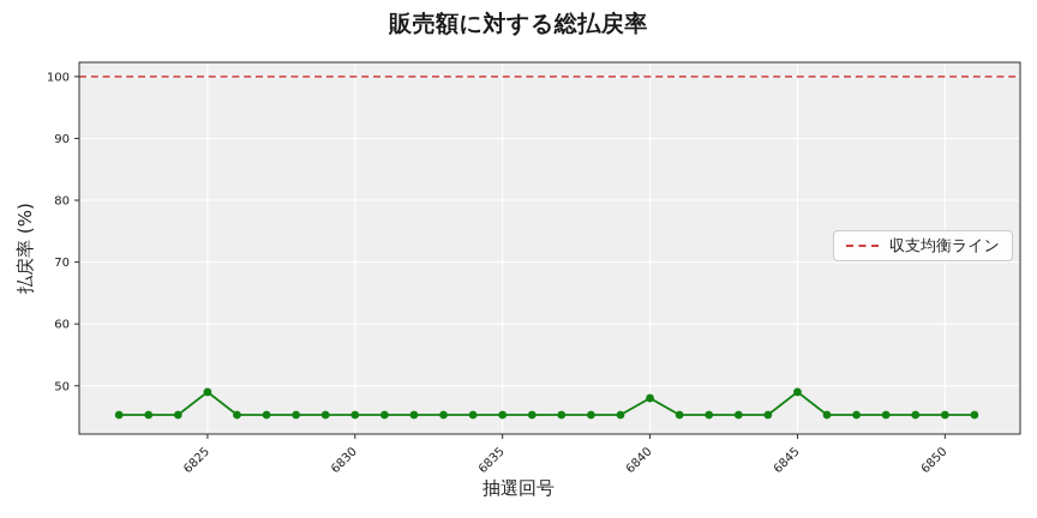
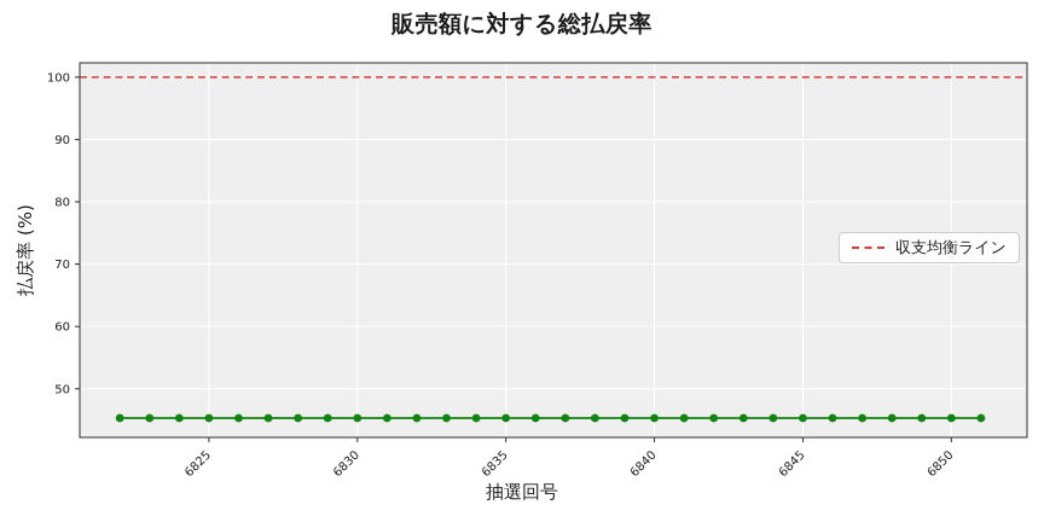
6825: 49 -> 45
6840: 48 -> 45
6845: 49 -> 45
